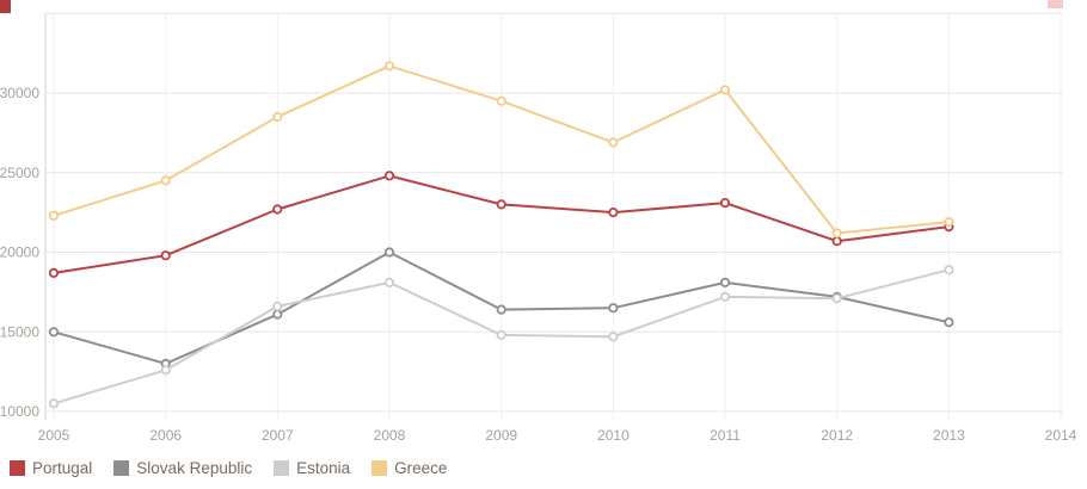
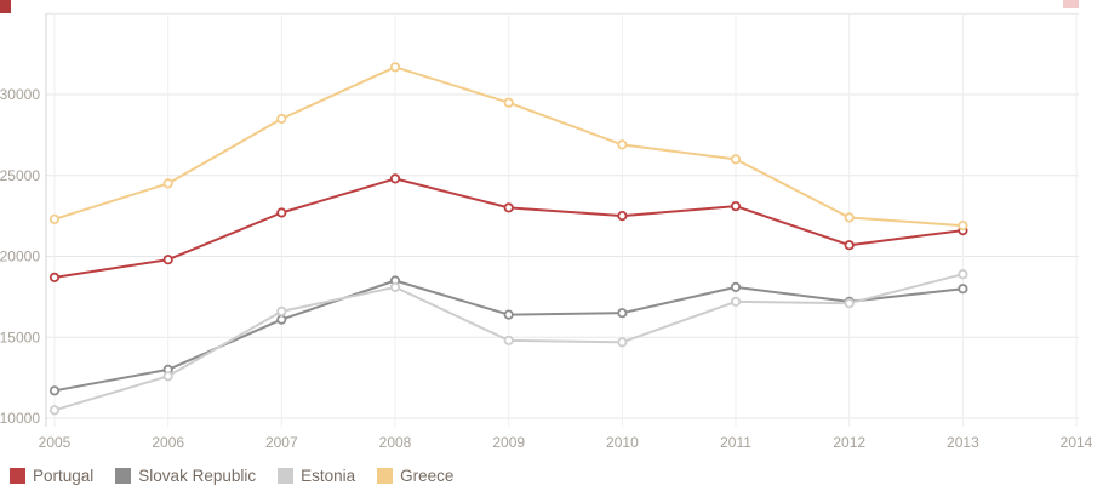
Slovak Republic/2005: 15000 -> 11700
Slovak Republic/2008: 20000 -> 18500
Greece/2011: 30200 -> 26000
Greece/2012: 21200 -> 22400
Slovak Republic/2013: 15600 -> 18000
